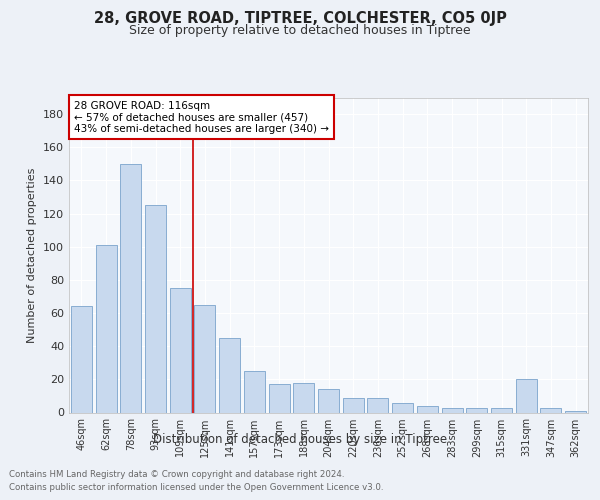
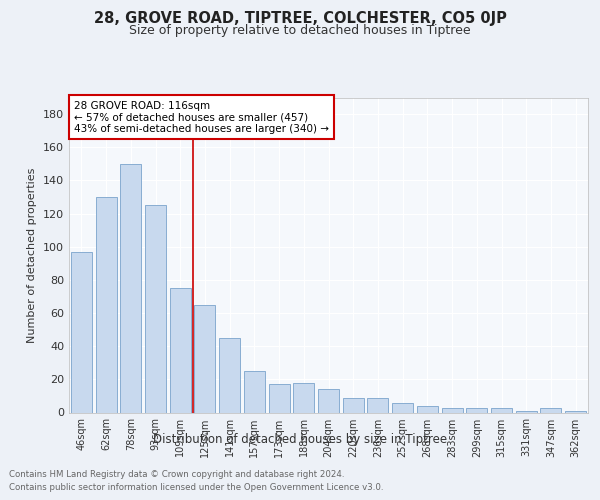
46sqm: 64 -> 97
62sqm: 101 -> 130
331sqm: 20 -> 1
